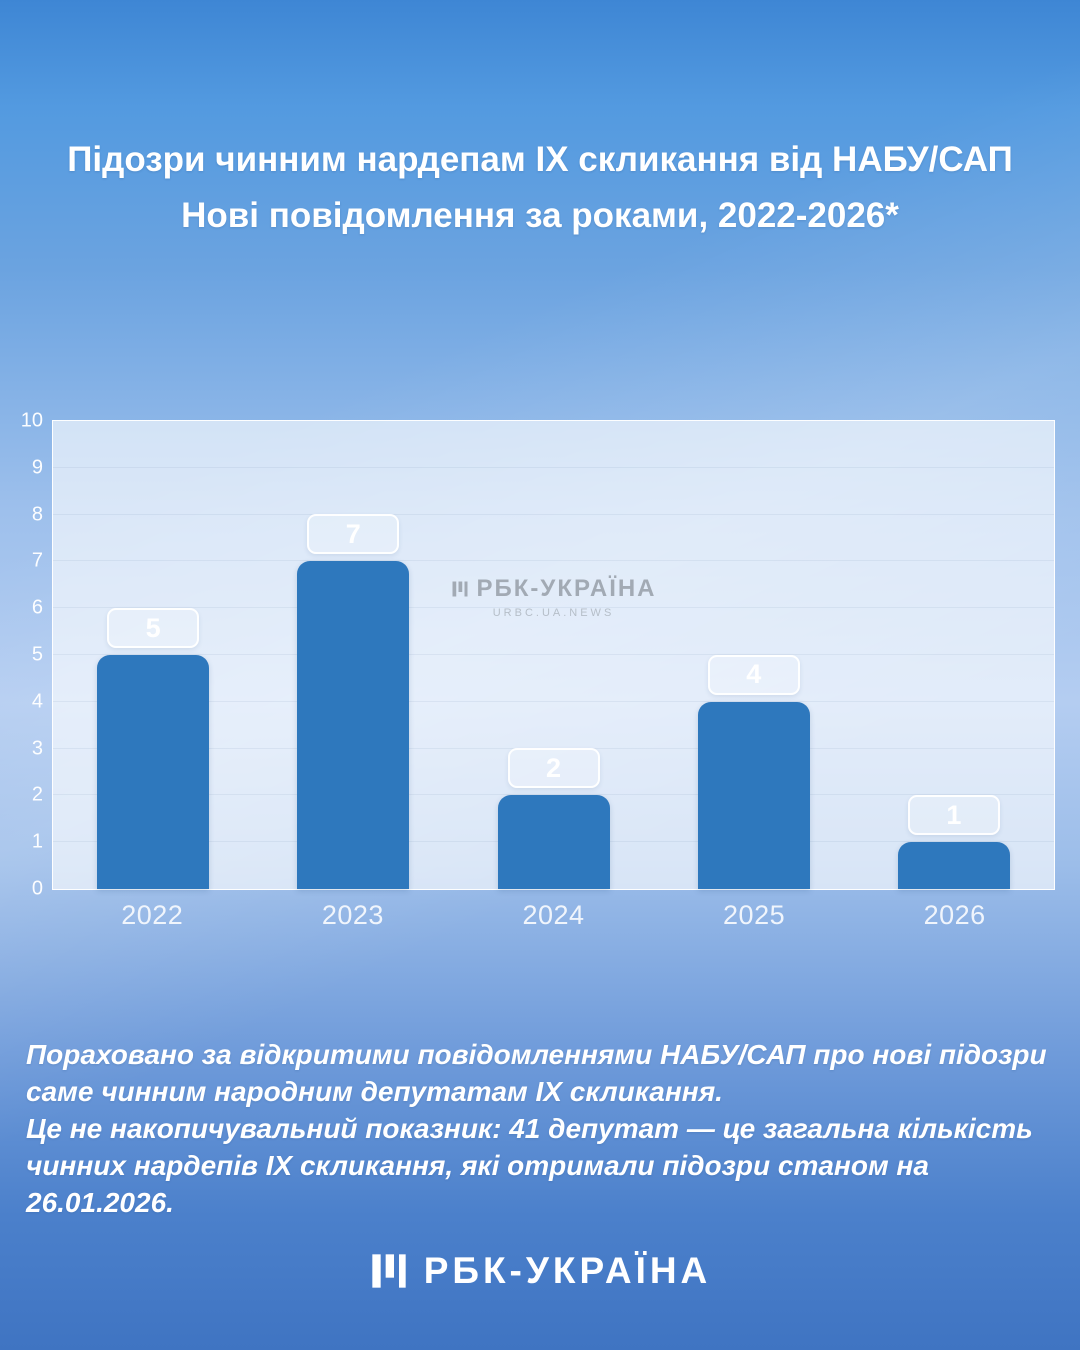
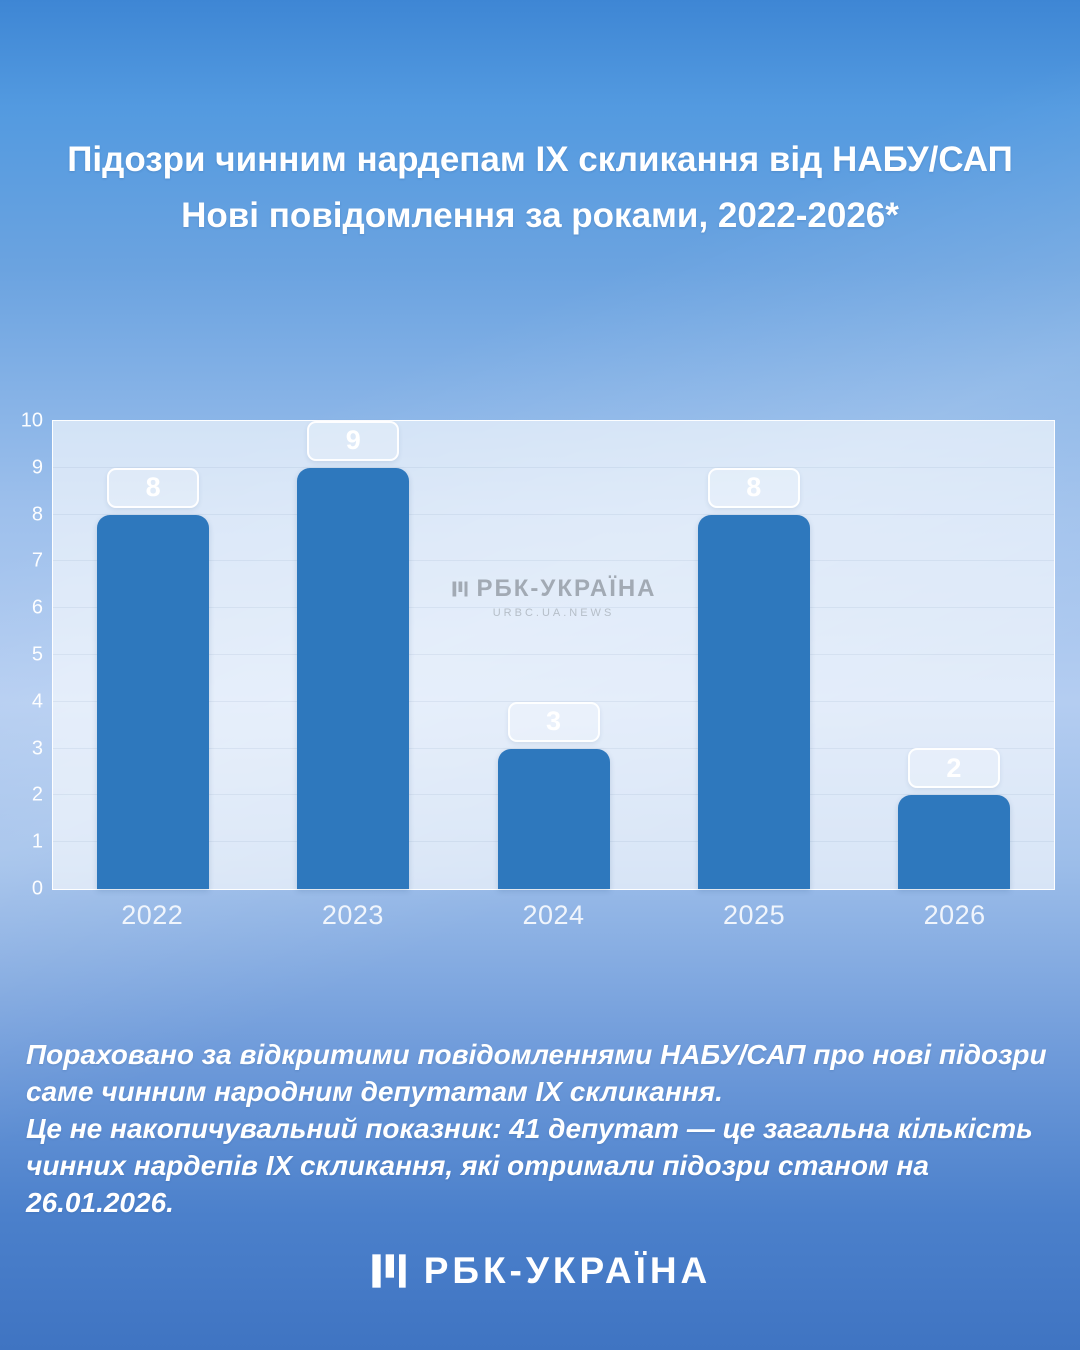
2022: 5 -> 8
2023: 7 -> 9
2024: 2 -> 3
2025: 4 -> 8
2026: 1 -> 2
